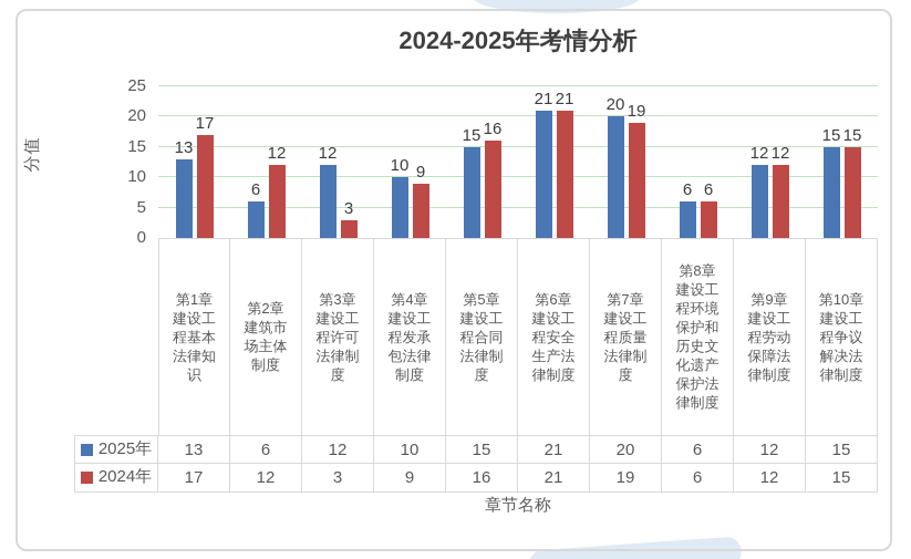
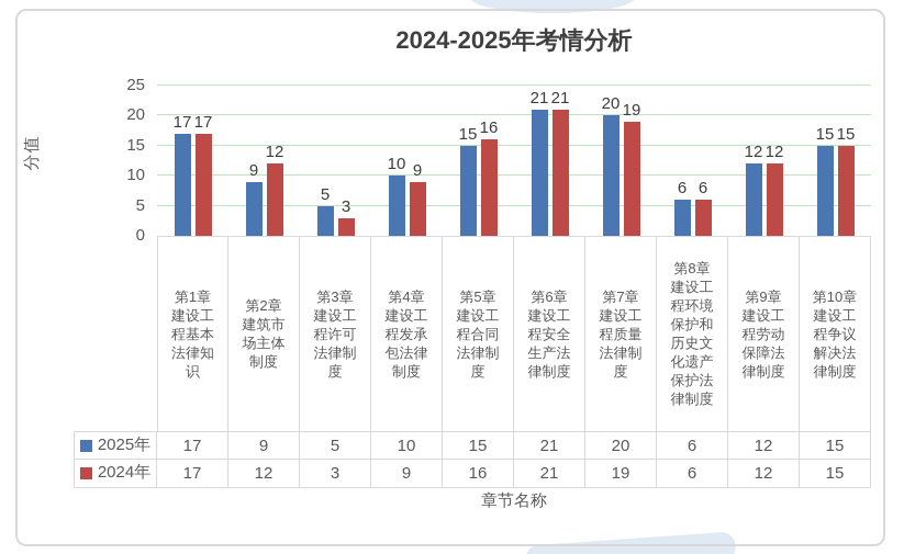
2025年/第1章建设工程基本法律知识: 13 -> 17
2025年/第2章建筑市场主体制度: 6 -> 9
2025年/第3章建设工程许可法律制度: 12 -> 5
